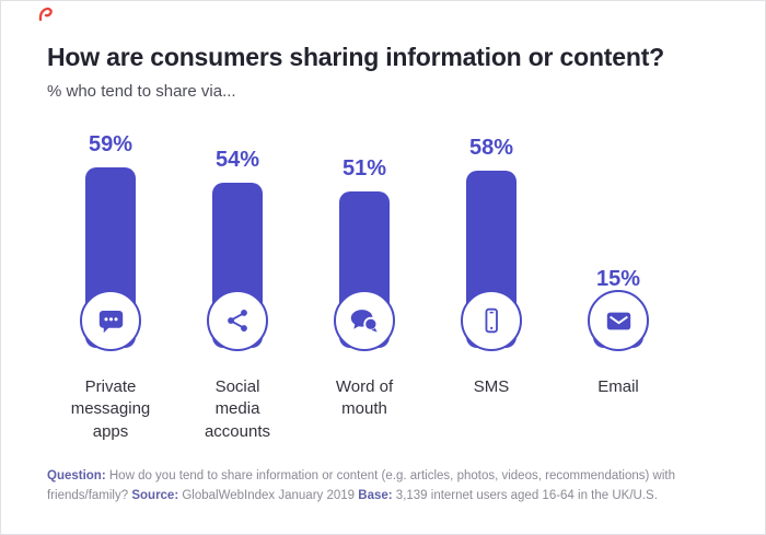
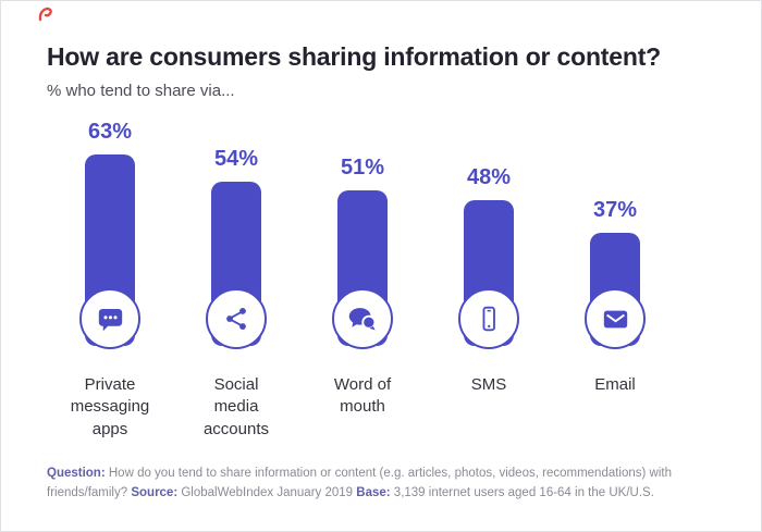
Private messaging apps: 59% -> 63%
SMS: 58% -> 48%
Email: 15% -> 37%
